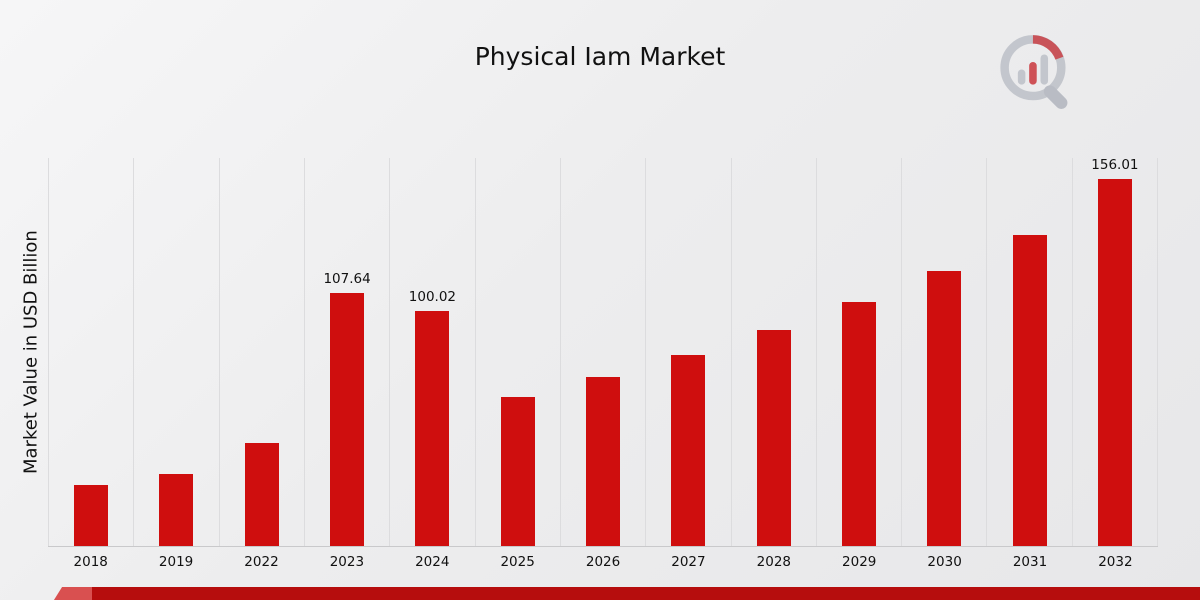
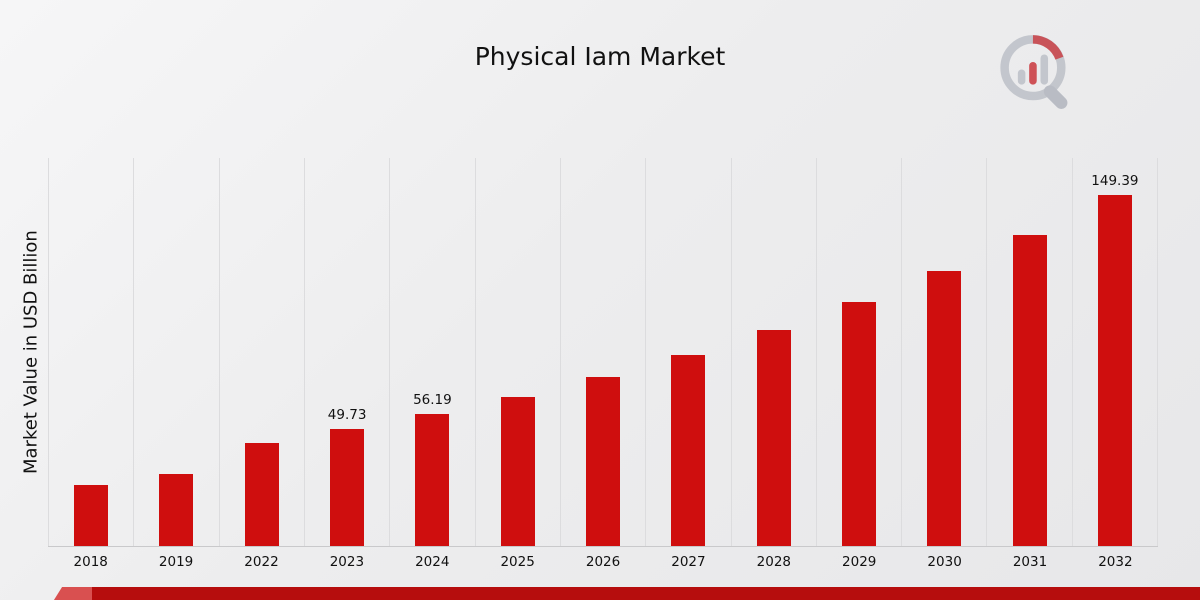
2023: 107.64 -> 49.73
2024: 100.02 -> 56.19
2032: 156.01 -> 149.39
